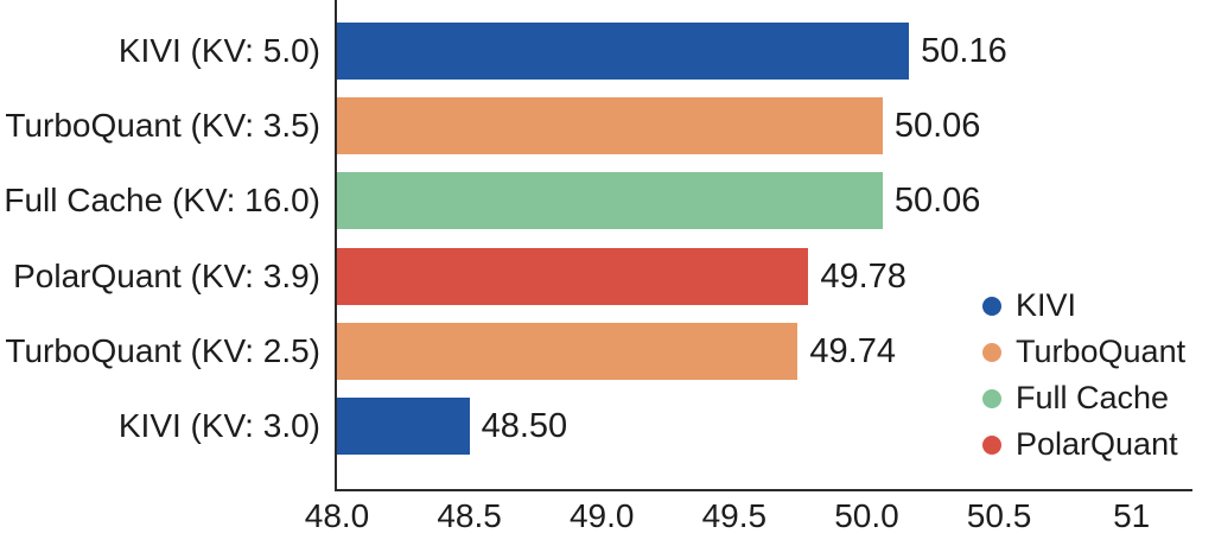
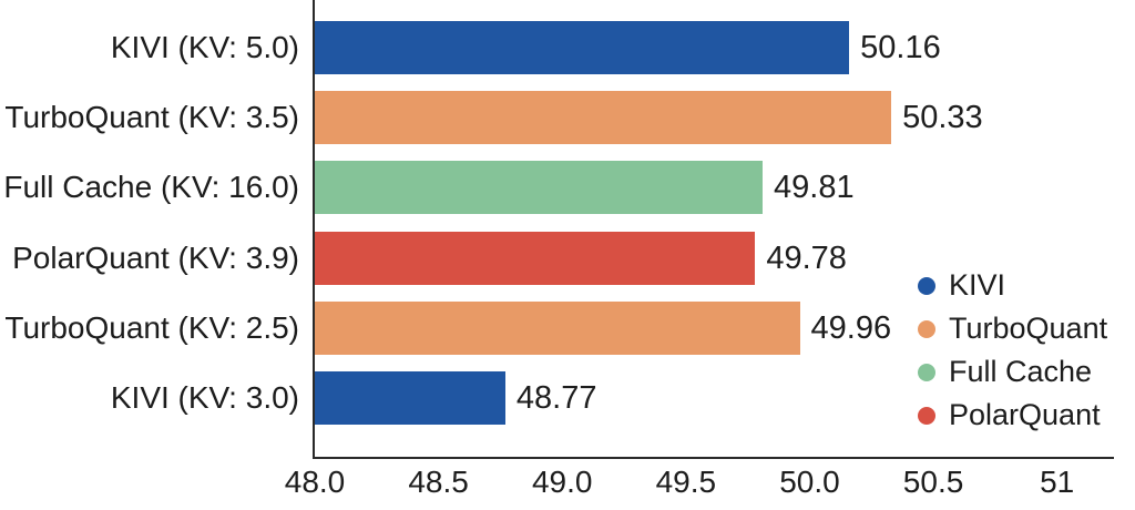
TurboQuant (KV: 3.5): 50.06 -> 50.33
Full Cache (KV: 16.0): 50.06 -> 49.81
TurboQuant (KV: 2.5): 49.74 -> 49.96
KIVI (KV: 3.0): 48.50 -> 48.77
